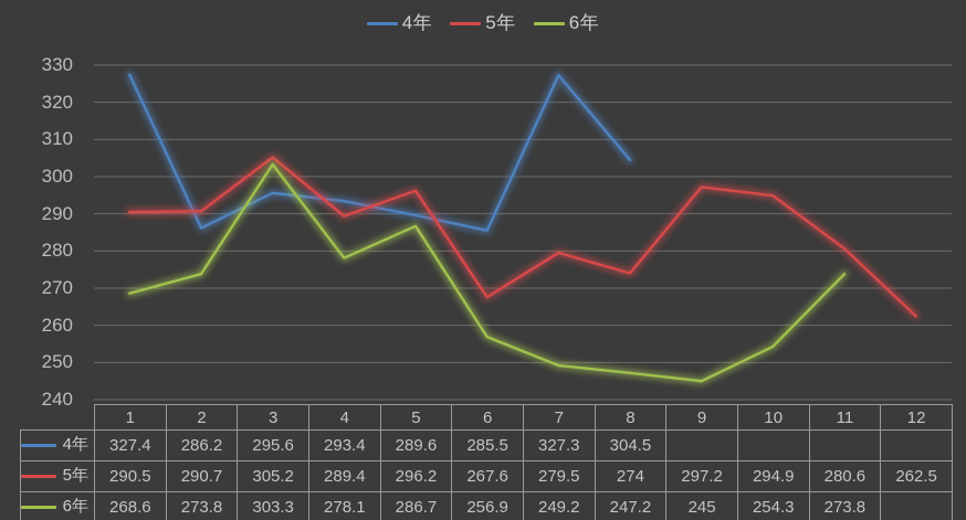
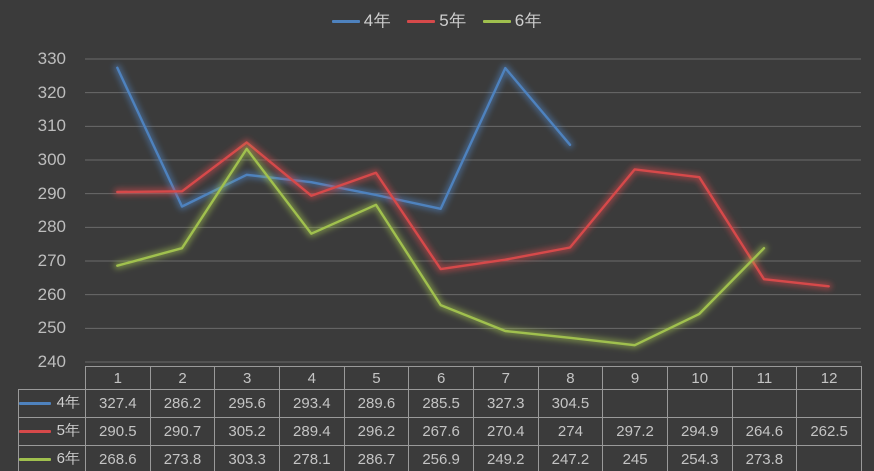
5年/7: 279.5 -> 270.4
5年/11: 280.6 -> 264.6
